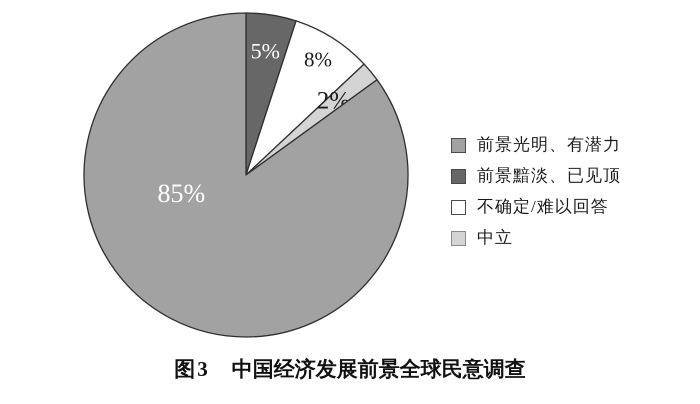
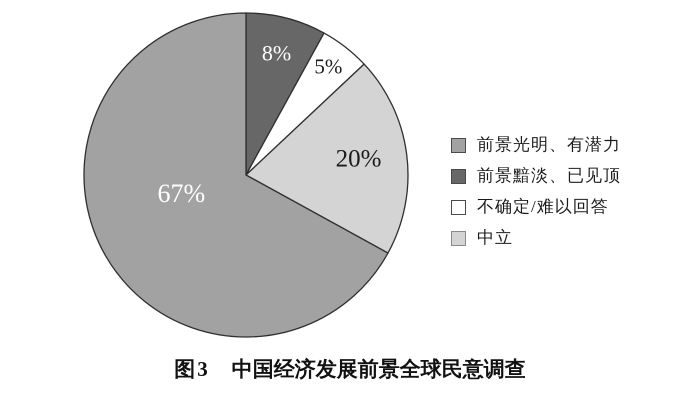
前景黯淡、已见顶: 5% -> 8%
不确定/难以回答: 8% -> 5%
中立: 2% -> 20%
前景光明、有潜力: 85% -> 67%
